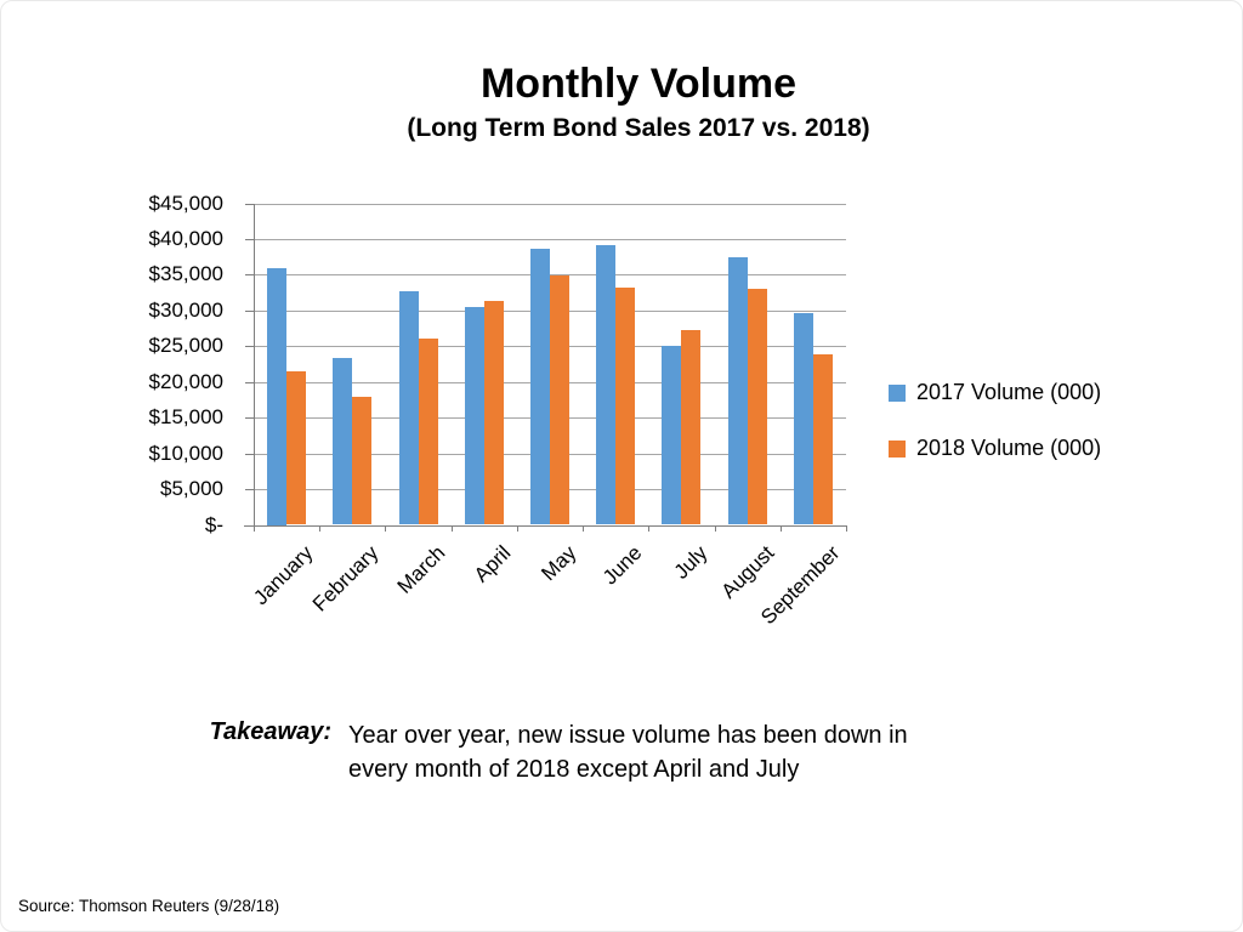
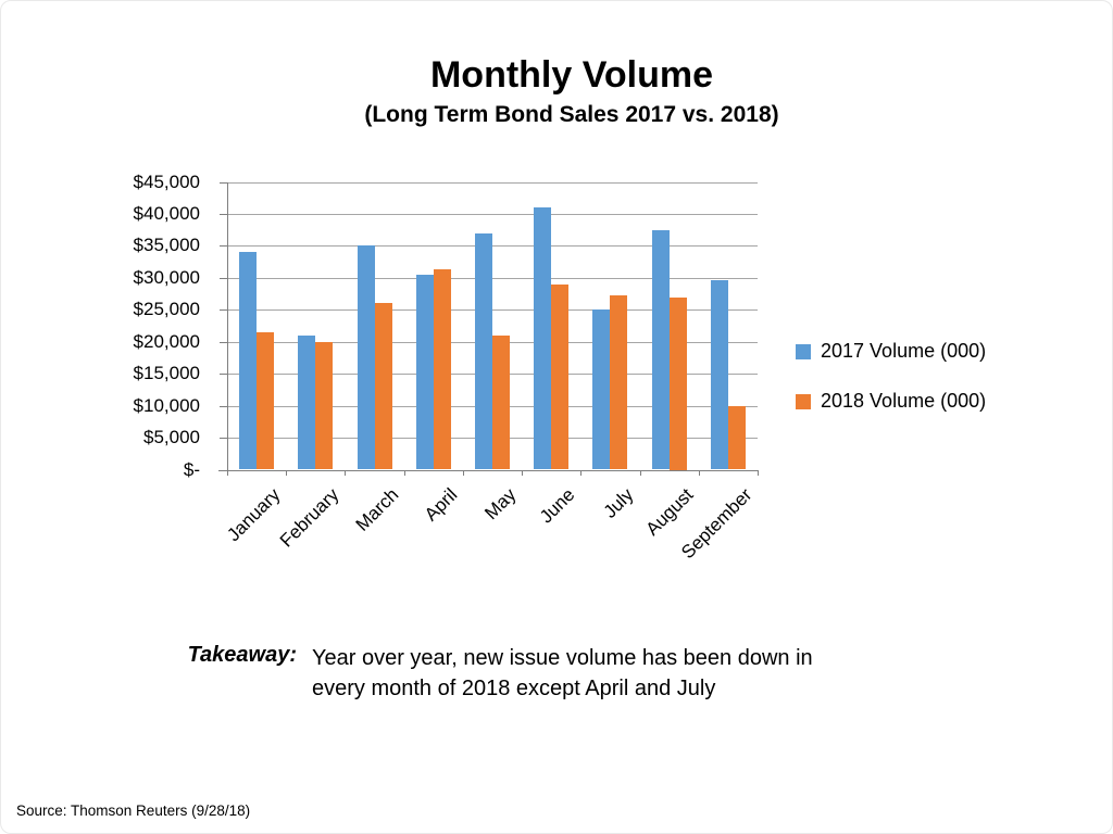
2017 Volume (000)/January: $36000 -> $34000
2017 Volume (000)/February: $23000 -> $21000
2018 Volume (000)/February: $18000 -> $20000
2017 Volume (000)/March: $33000 -> $35000
2017 Volume (000)/May: $39000 -> $37000
2018 Volume (000)/May: $35000 -> $21000
2017 Volume (000)/June: $39000 -> $41000
2018 Volume (000)/June: $33000 -> $29000
2018 Volume (000)/August: $33000 -> $27000
2018 Volume (000)/September: $24000 -> $10000
